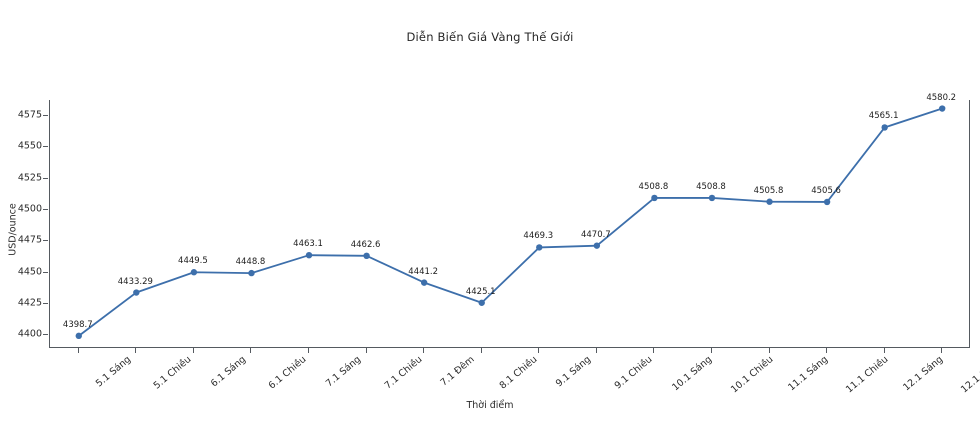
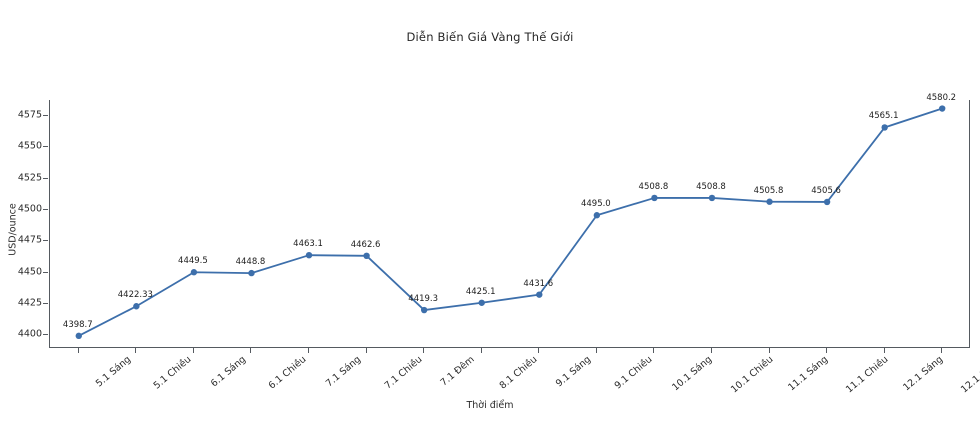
5.1 Chiều: 4433.29 -> 4422.33
7.1 Đêm: 4441.2 -> 4419.3
9.1 Sáng: 4469.3 -> 4431.6
9.1 Chiều: 4470.7 -> 4495.0
